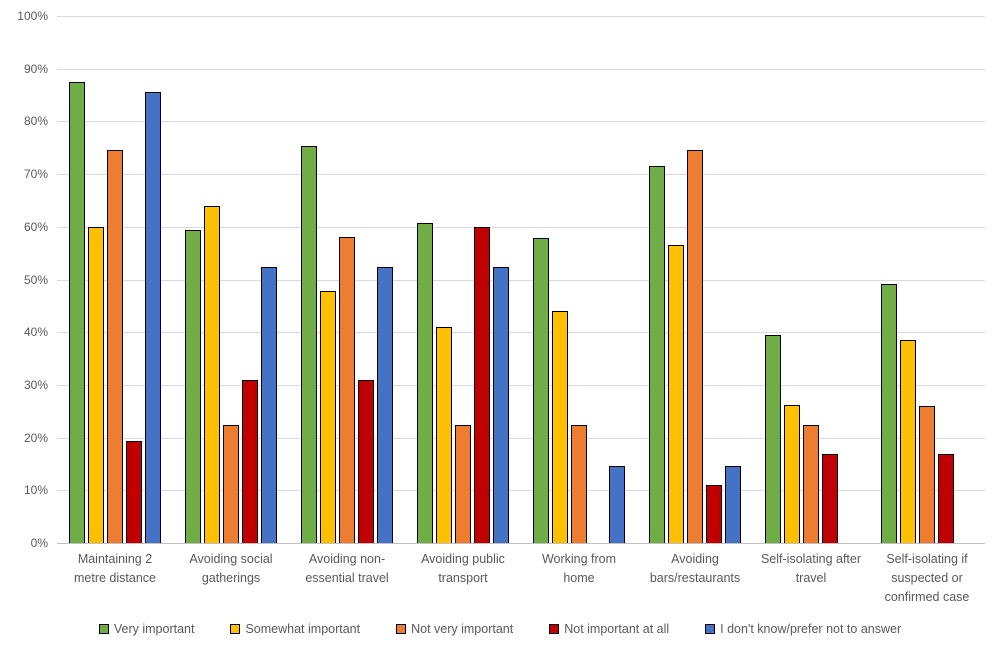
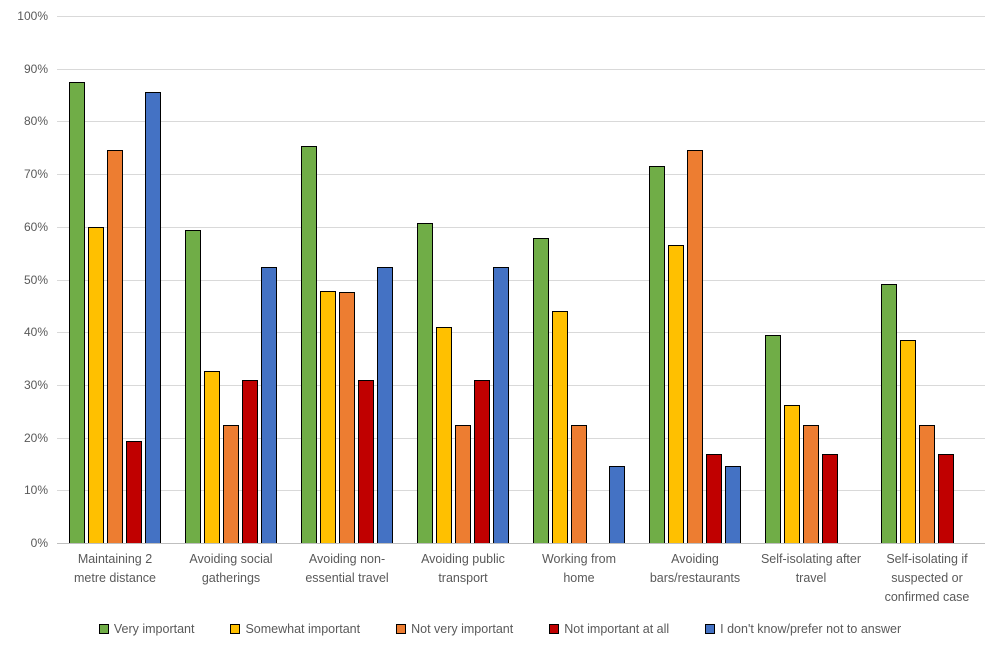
Somewhat important/Avoiding social gatherings: 64% -> 33%
Not very important/Avoiding non-essential travel: 58% -> 48%
Not important at all/Avoiding public transport: 60% -> 31%
Not important at all/Avoiding bars/restaurants: 11% -> 17%
Not very important/Self-isolating if suspected or confirmed case: 26% -> 22%
